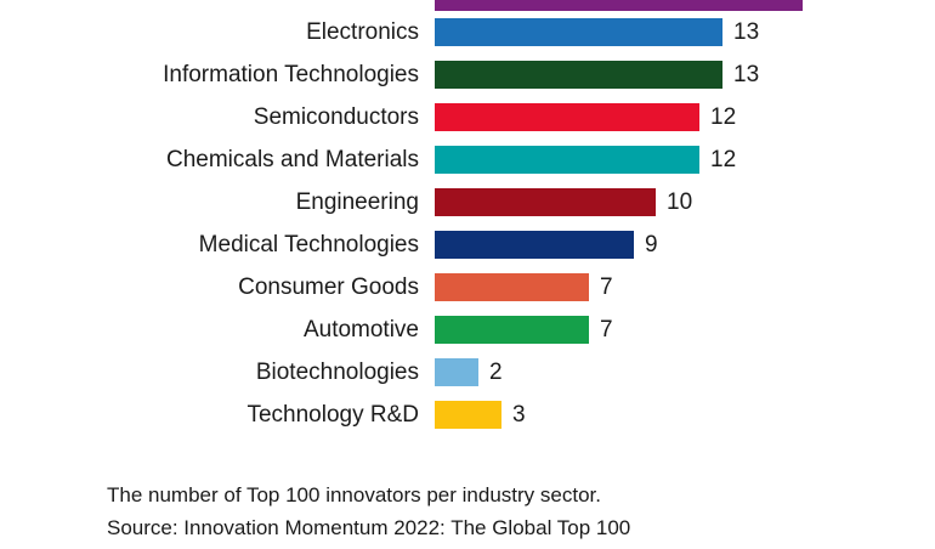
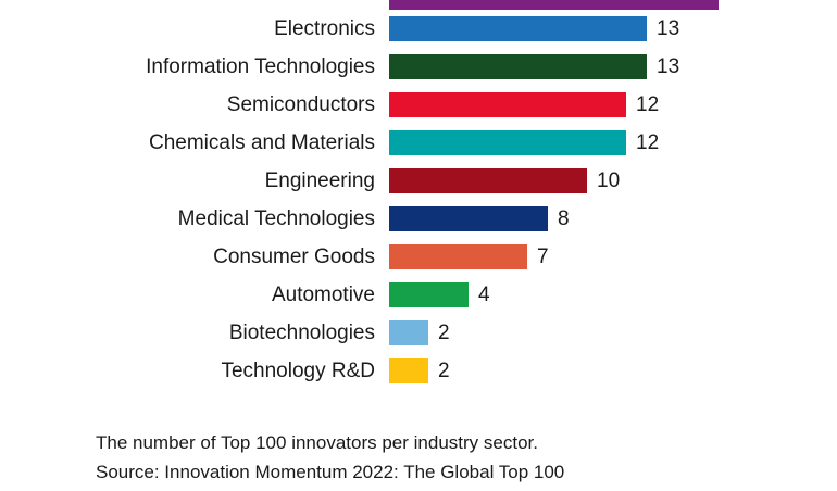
Medical Technologies: 9 -> 8
Automotive: 7 -> 4
Technology R&D: 3 -> 2
